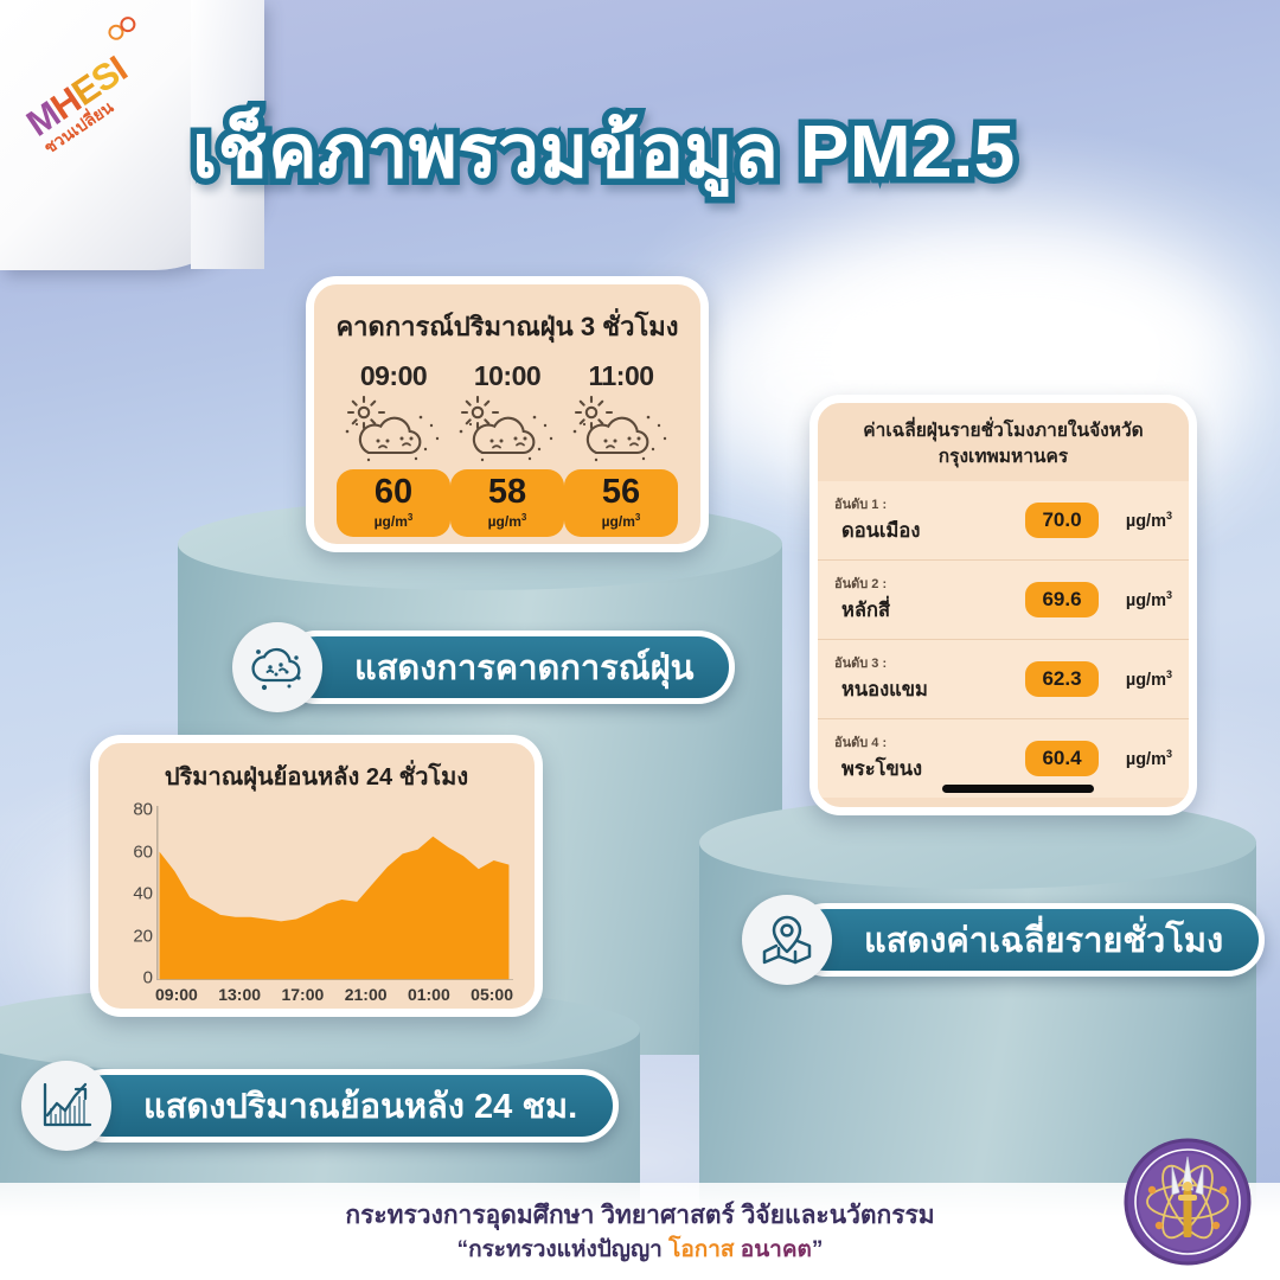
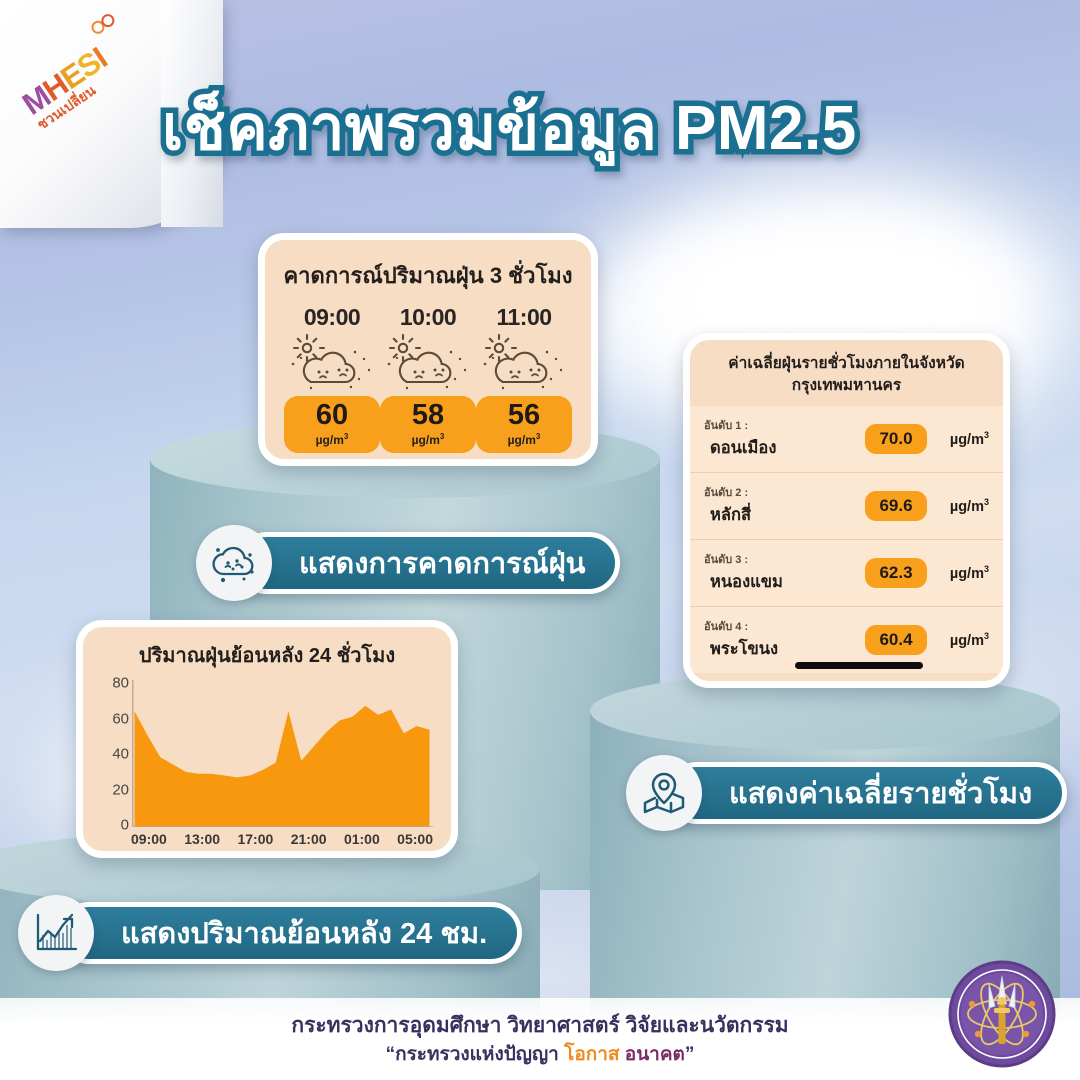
09:00: 59 -> 63
21:00: 37 -> 63
05:00: 57 -> 64
